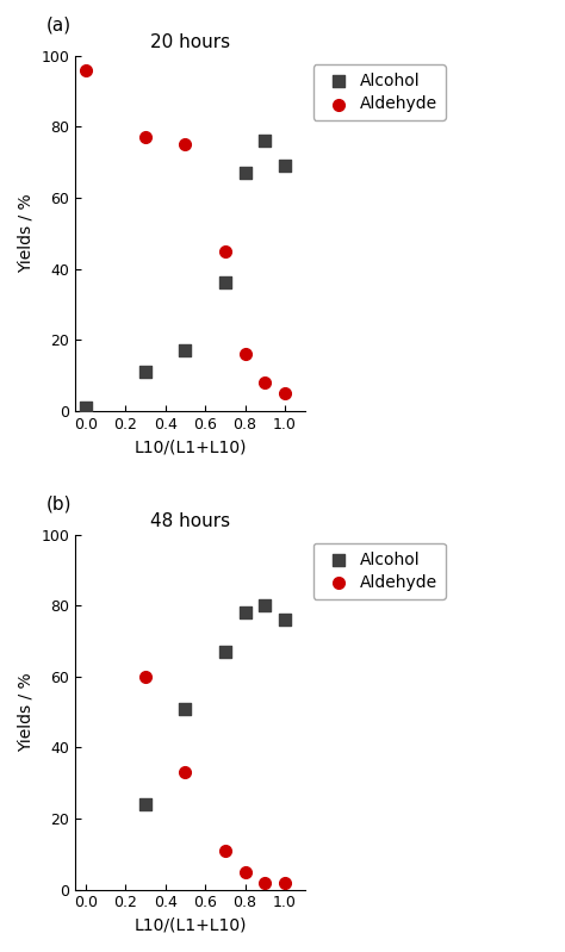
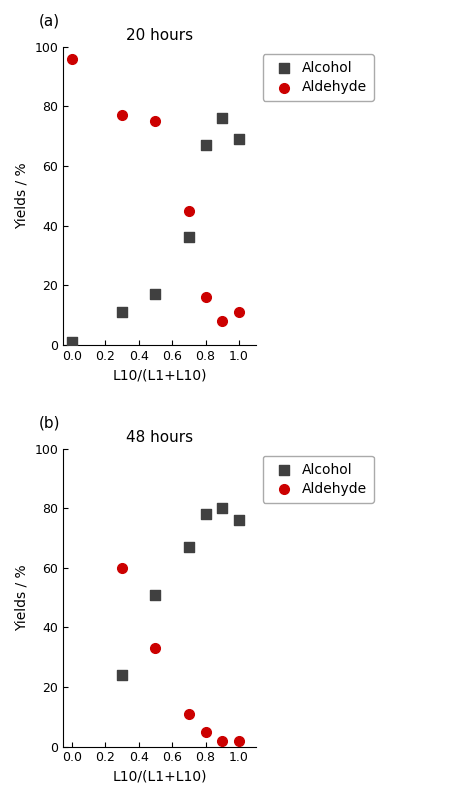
20 hours/Aldehyde/1.0: 5 -> 11
